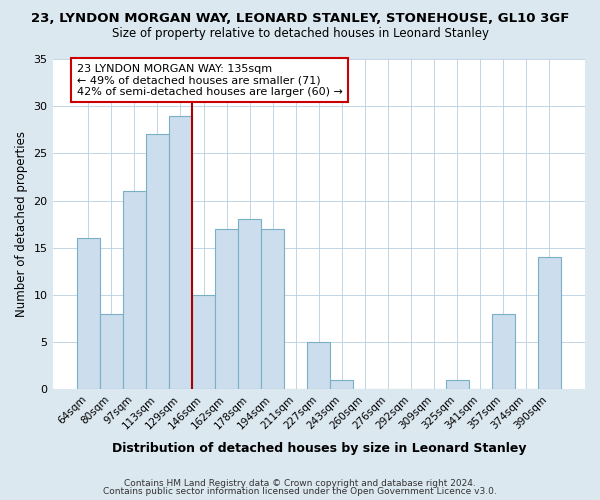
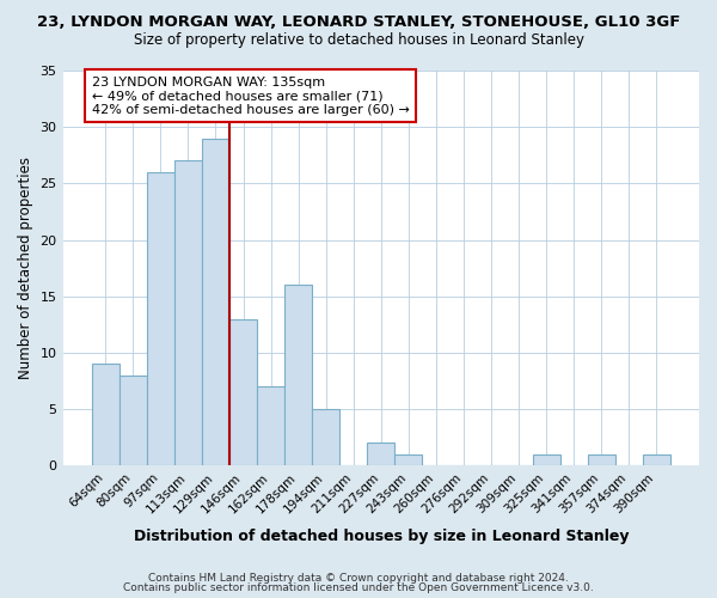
64sqm: 16 -> 9
97sqm: 21 -> 26
146sqm: 10 -> 13
162sqm: 17 -> 7
178sqm: 18 -> 16
194sqm: 17 -> 5
227sqm: 5 -> 2
357sqm: 8 -> 1
390sqm: 14 -> 1
